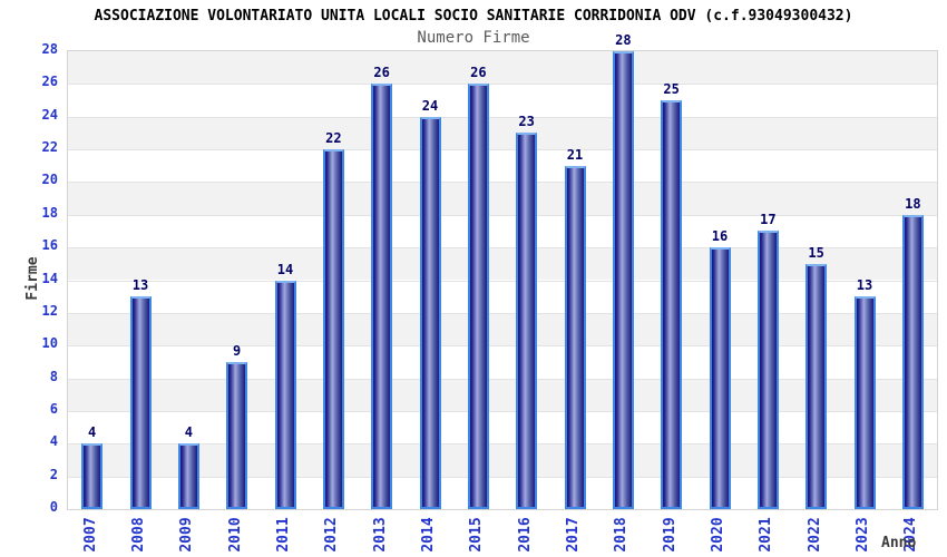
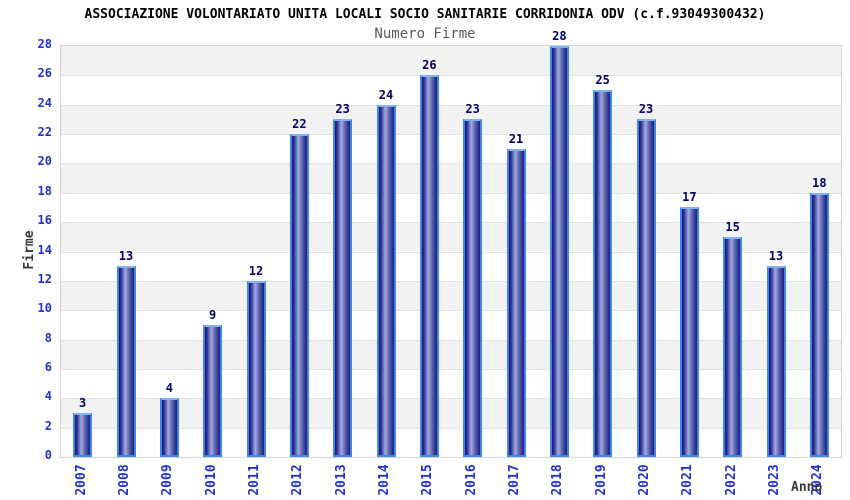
2007: 4 -> 3
2011: 14 -> 12
2013: 26 -> 23
2020: 16 -> 23
